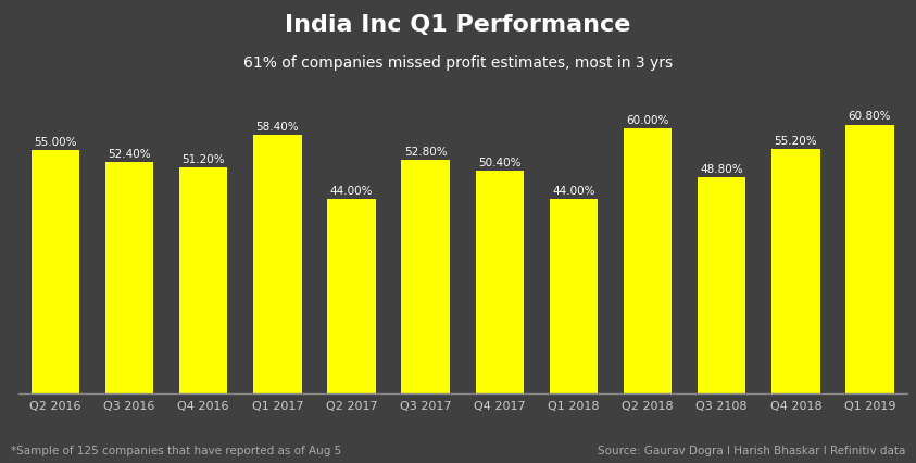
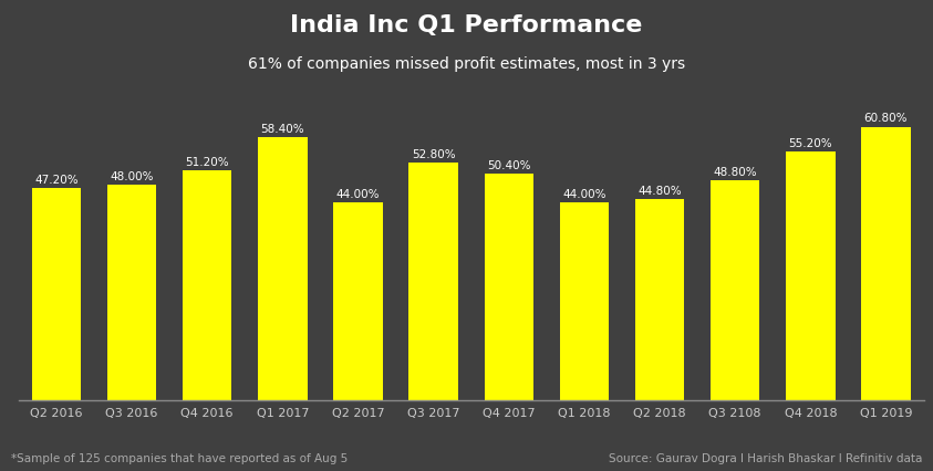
Q2 2016: 55.00% -> 47.20%
Q3 2016: 52.40% -> 48.00%
Q2 2018: 60.00% -> 44.80%
